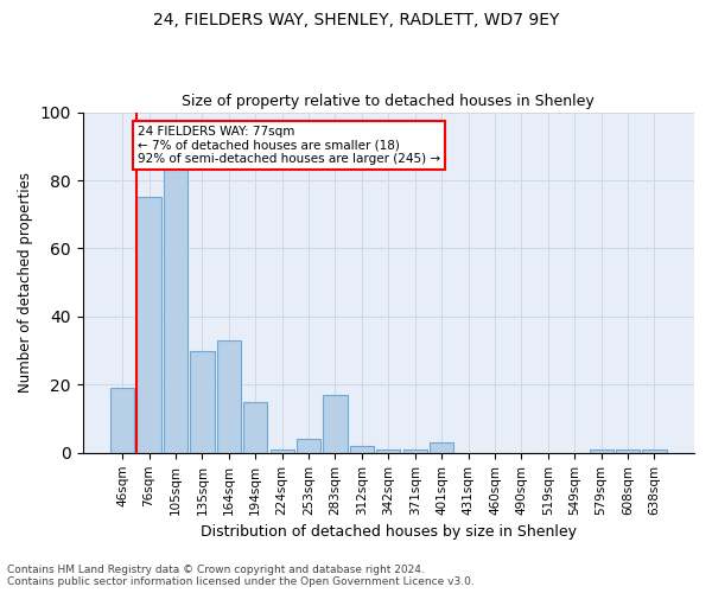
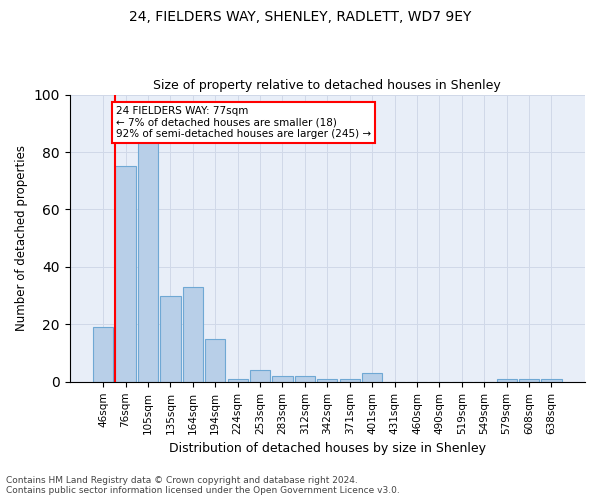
283sqm: 17 -> 2
